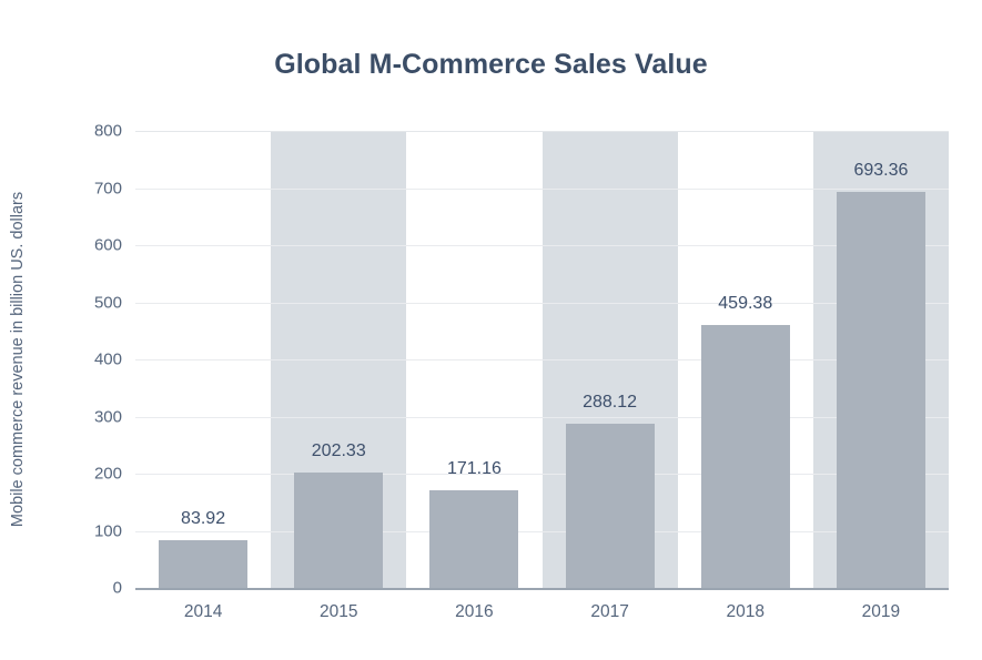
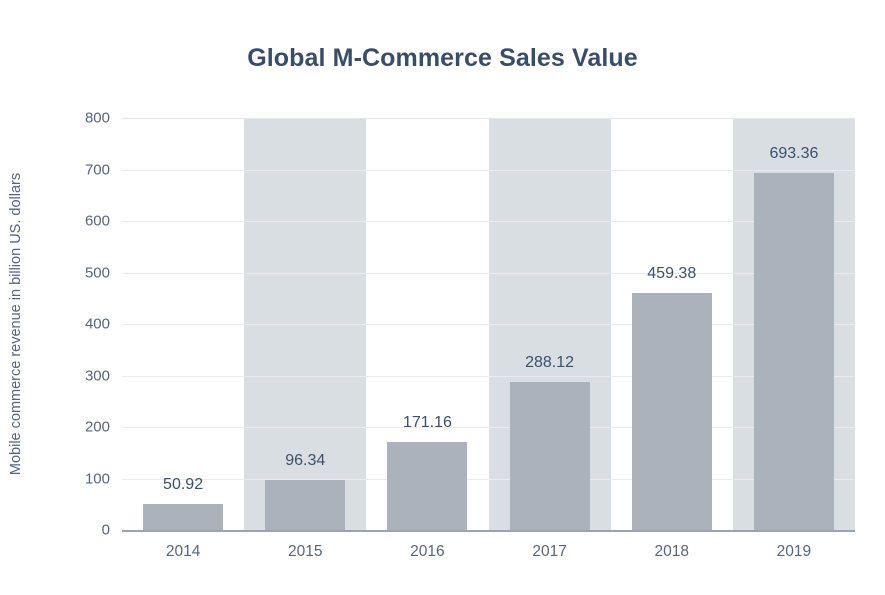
2014: 83.92 -> 50.92
2015: 202.33 -> 96.34
